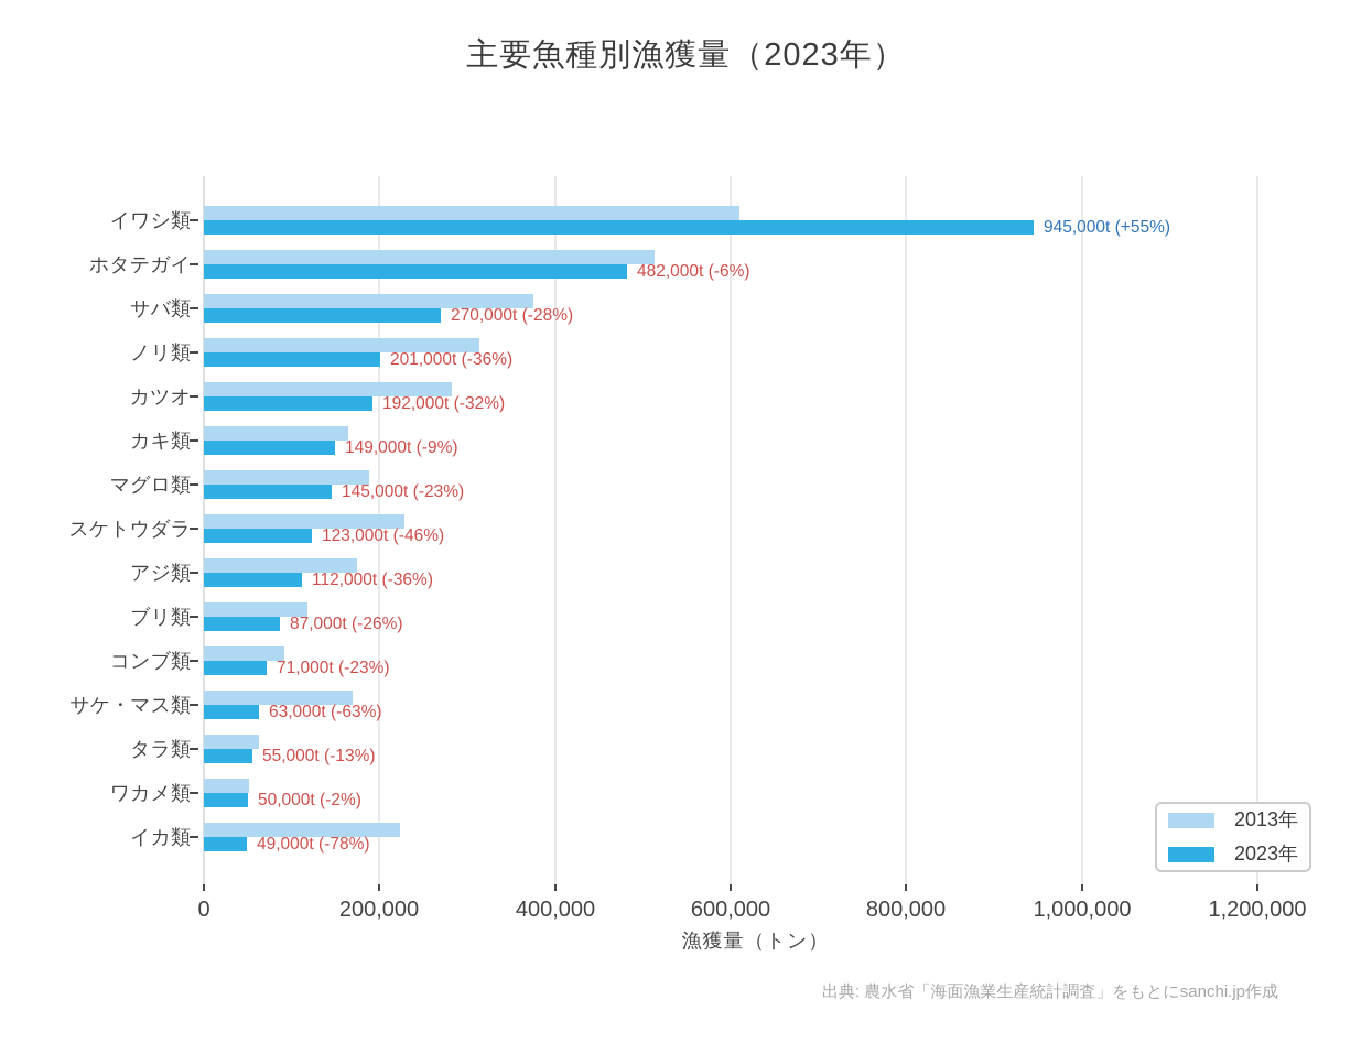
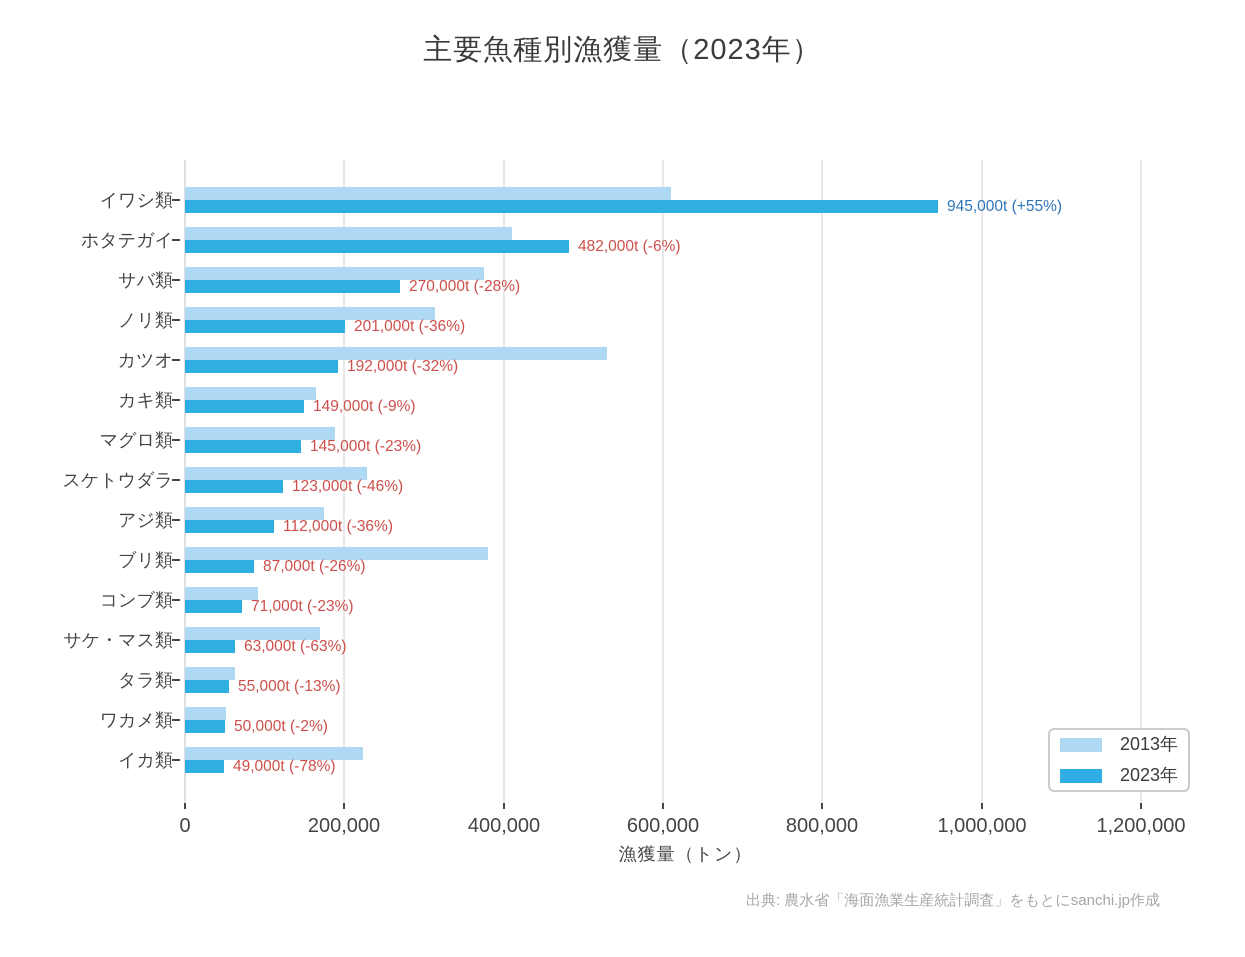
2013年/ホタテガイ: 510000 -> 410000
2013年/カツオ: 280000 -> 530000
2013年/ブリ類: 120000 -> 380000
